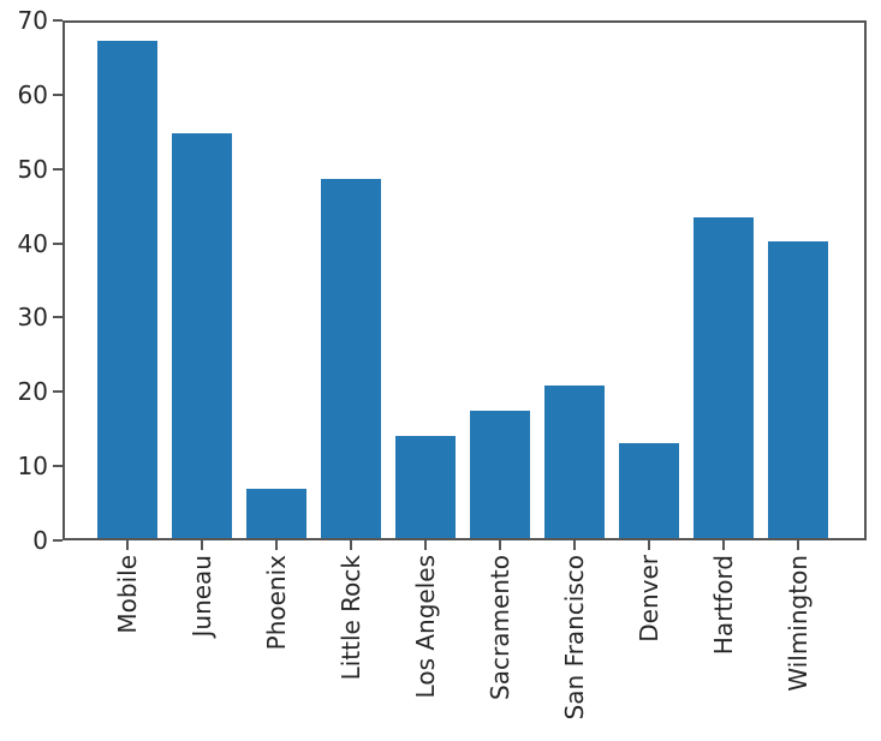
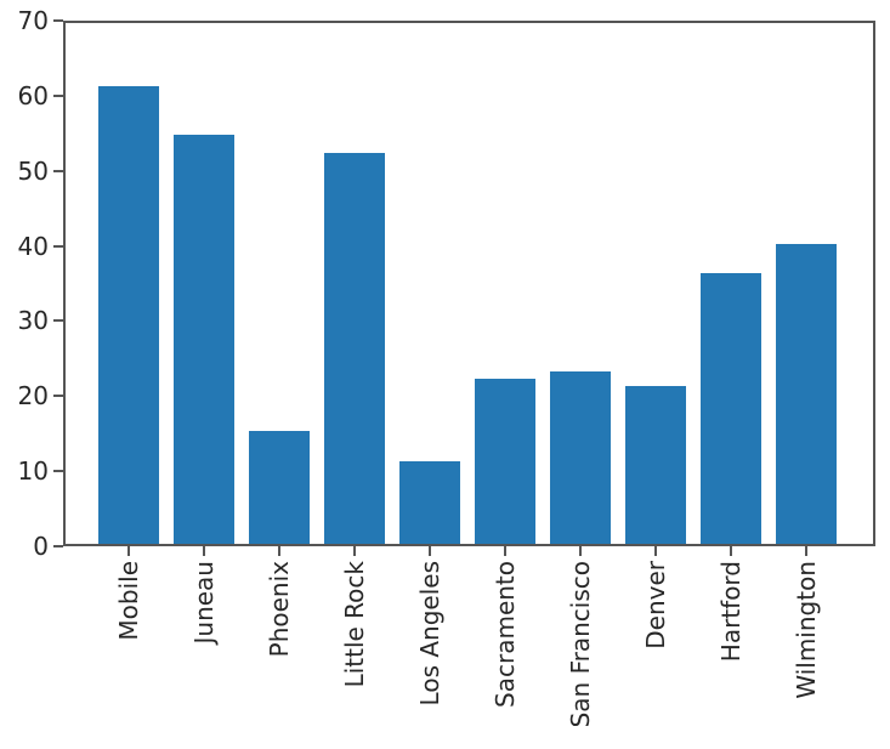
Mobile: 67 -> 61
Phoenix: 7 -> 15
Little Rock: 48 -> 52
Los Angeles: 14 -> 11
Sacramento: 17 -> 22
San Francisco: 20 -> 23
Denver: 13 -> 21
Hartford: 43 -> 36
